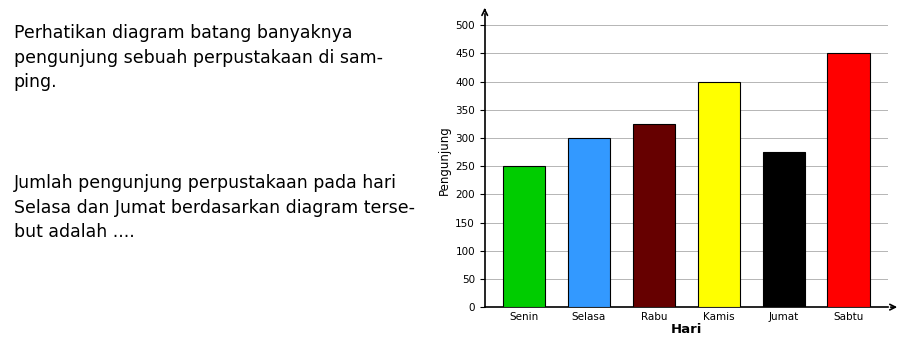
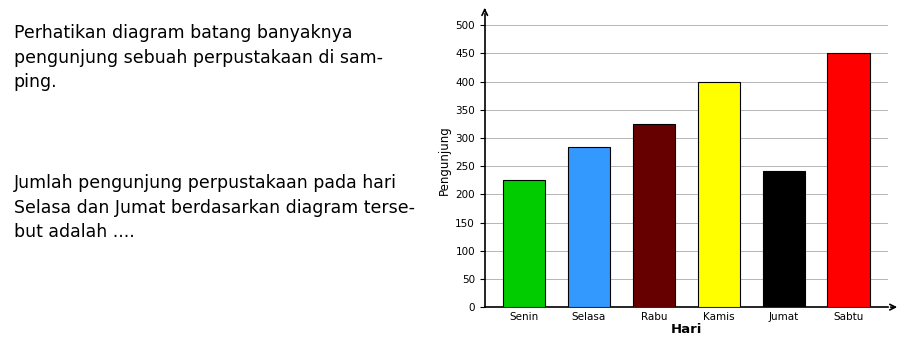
Senin: 250 -> 226
Selasa: 300 -> 284
Jumat: 275 -> 242
